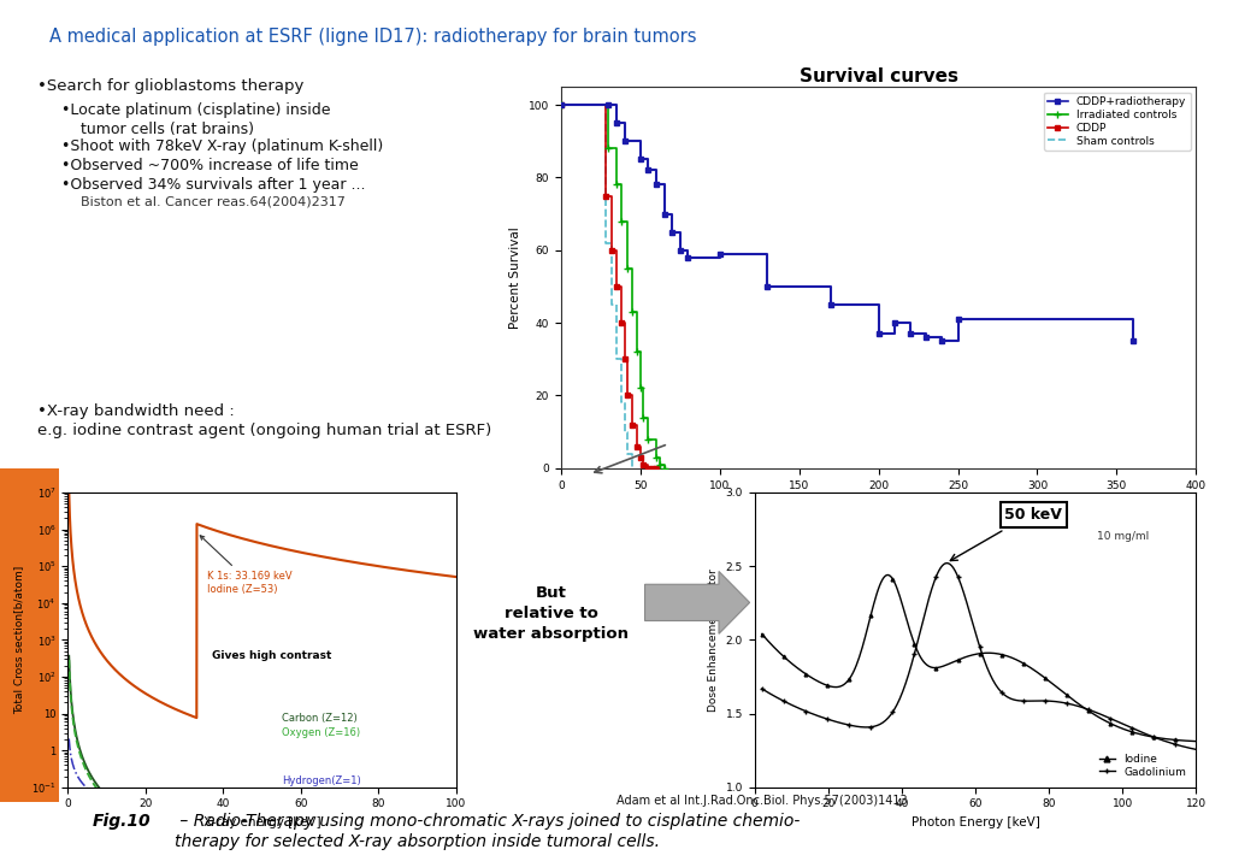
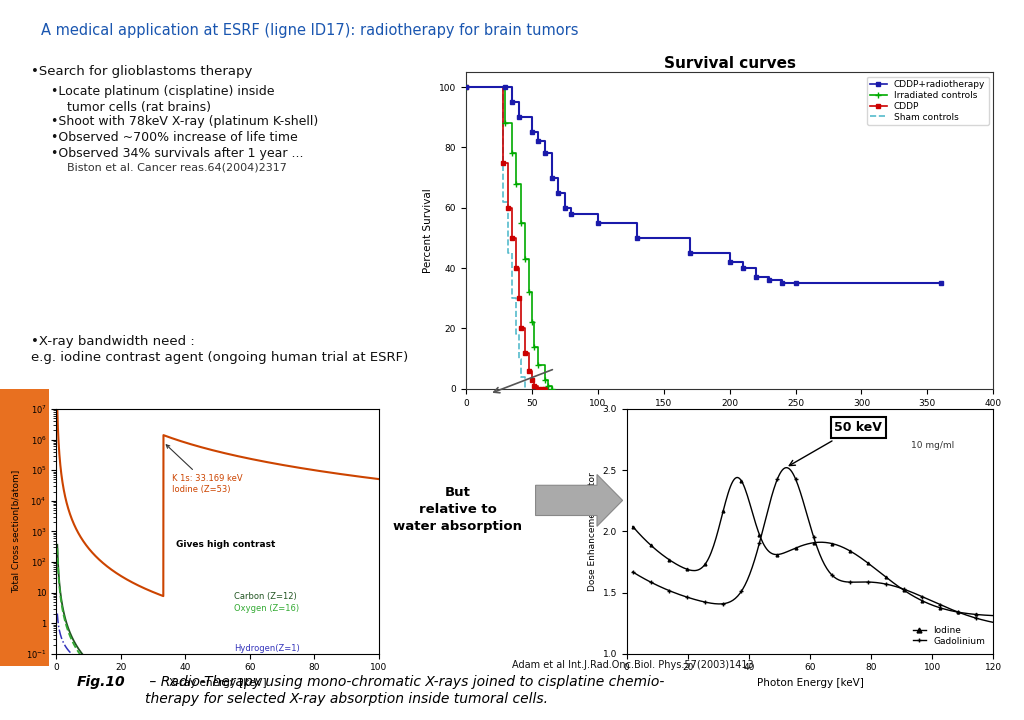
Survival curves/CDDP+radiotherapy/100: 59 -> 55
Survival curves/CDDP+radiotherapy/200: 37 -> 42
Survival curves/CDDP+radiotherapy/250: 41 -> 35
